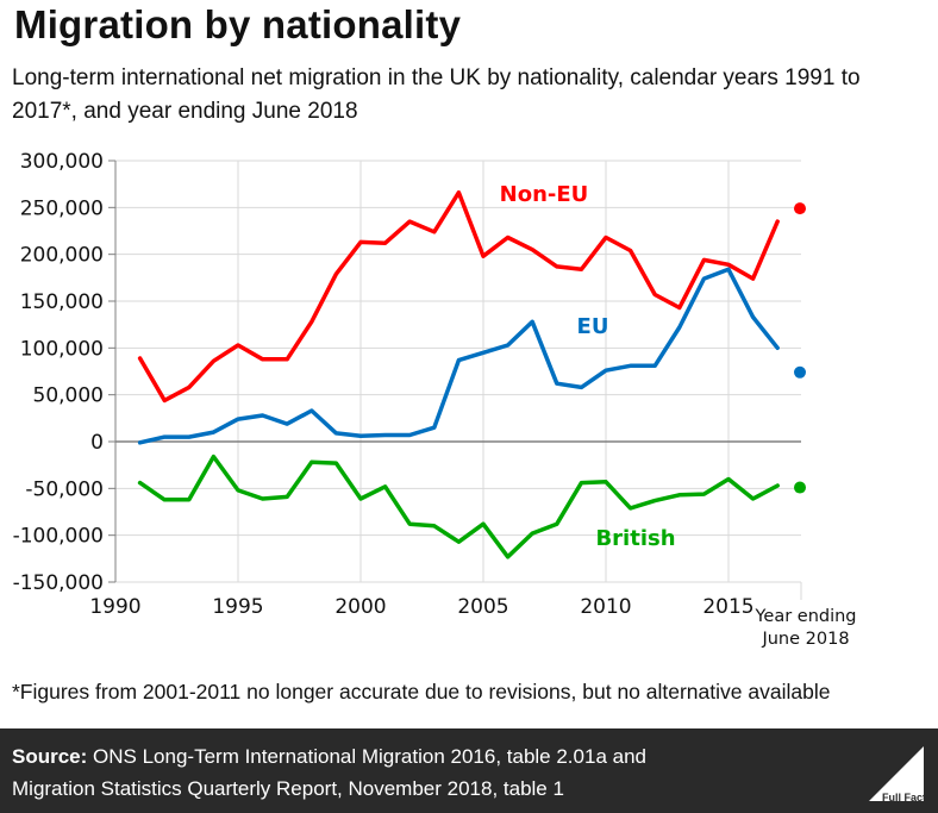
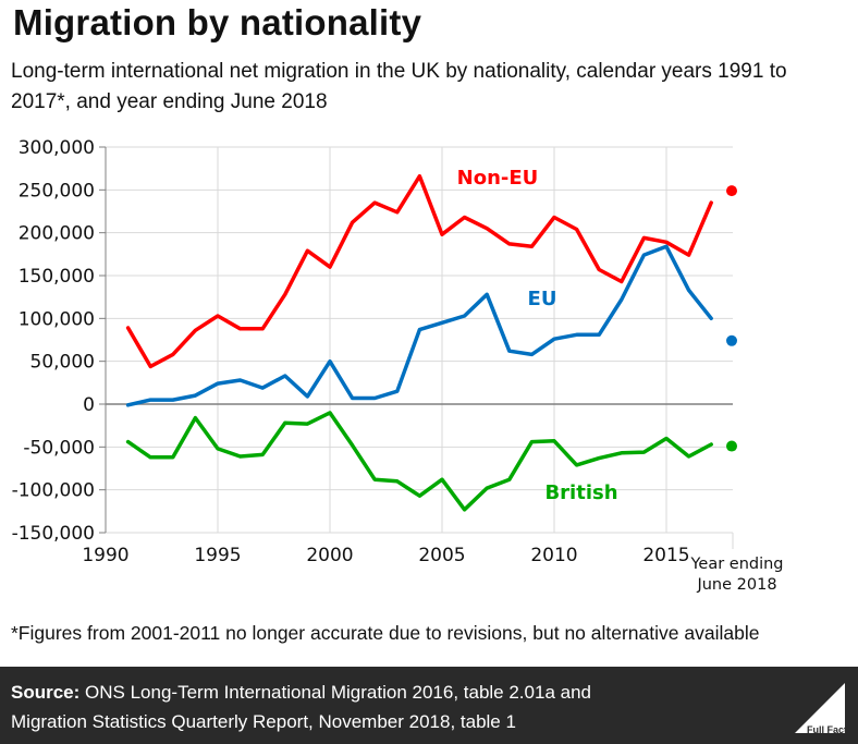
Non-EU/2000: 210000 -> 160000
EU/2000: 10000 -> 50000
British/2000: -60000 -> -10000
